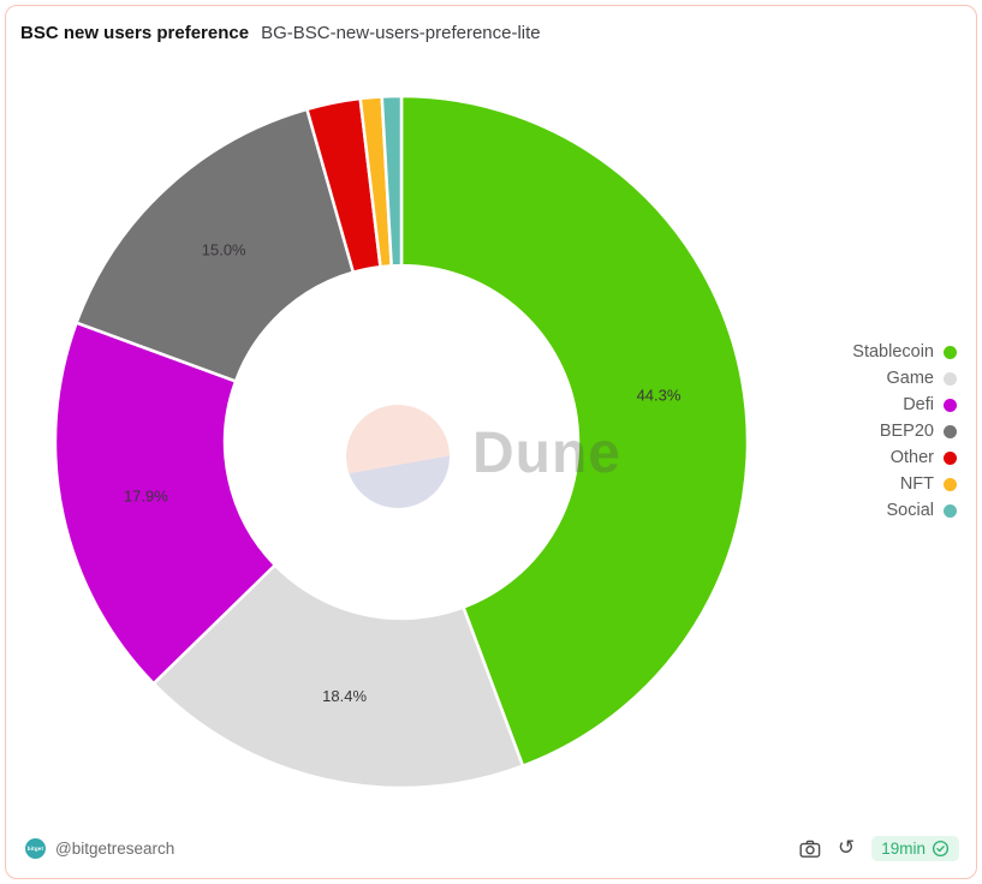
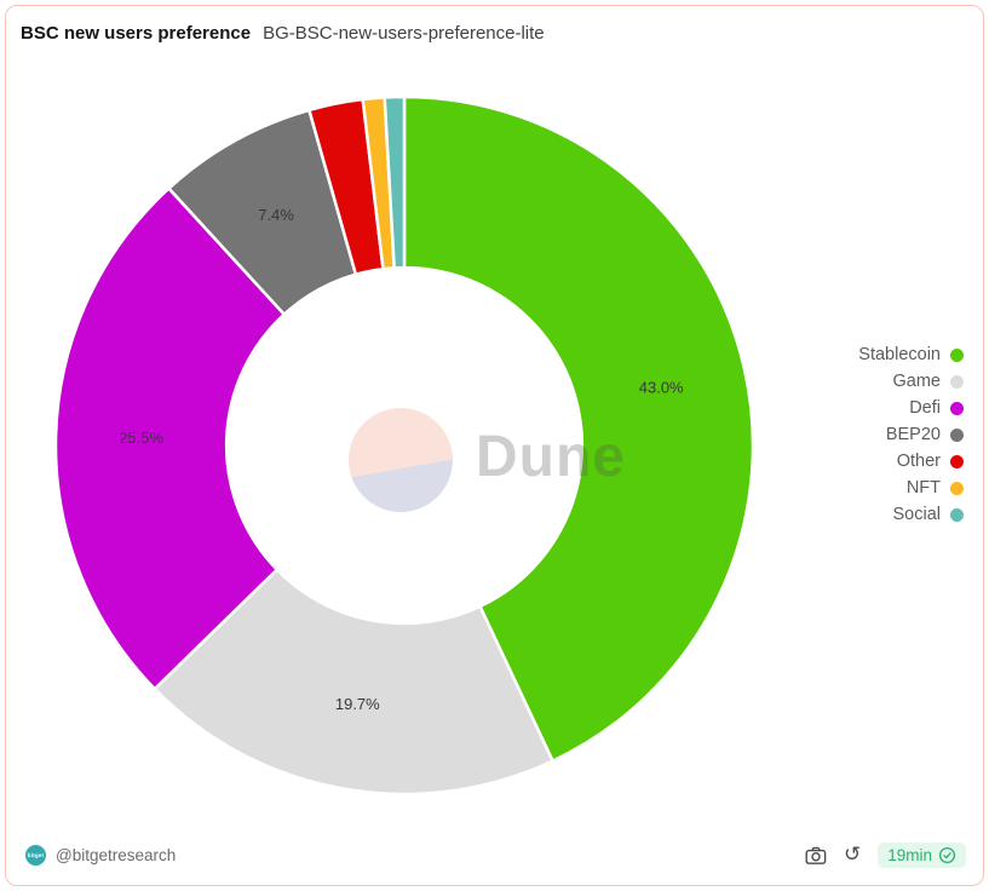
Stablecoin: 44.3% -> 43.0%
Game: 18.4% -> 19.7%
Defi: 17.9% -> 25.5%
BEP20: 15.0% -> 7.4%
